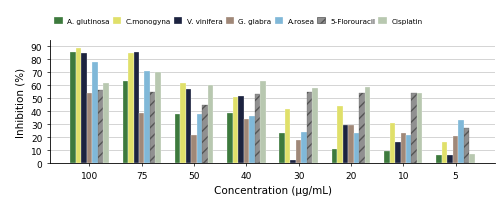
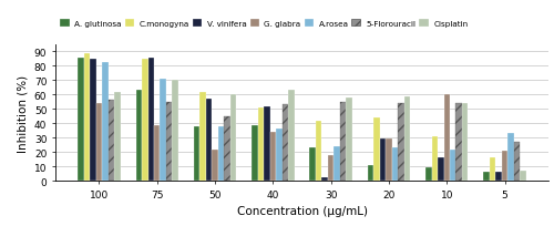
A.rosea/100: 78 -> 83
G. glabra/10: 23 -> 60
